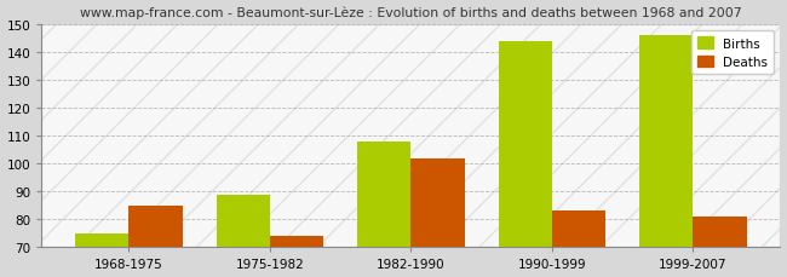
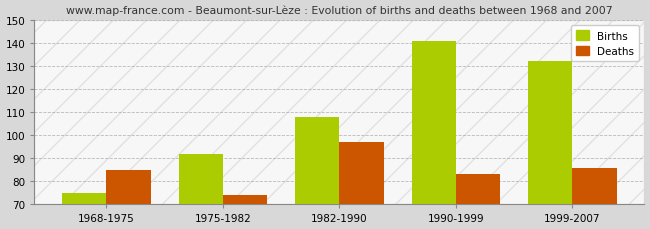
Births/1975-1982: 89 -> 92
Deaths/1982-1990: 102 -> 97
Births/1990-1999: 144 -> 141
Births/1999-2007: 146 -> 132
Deaths/1999-2007: 81 -> 86
